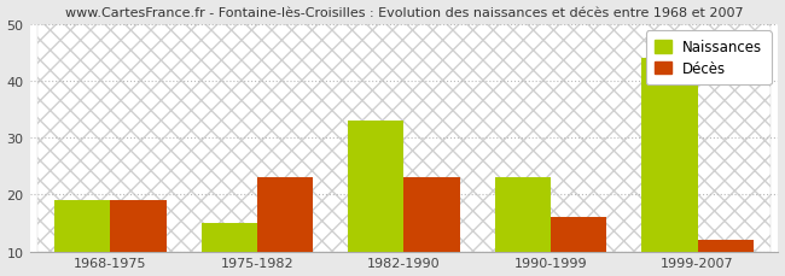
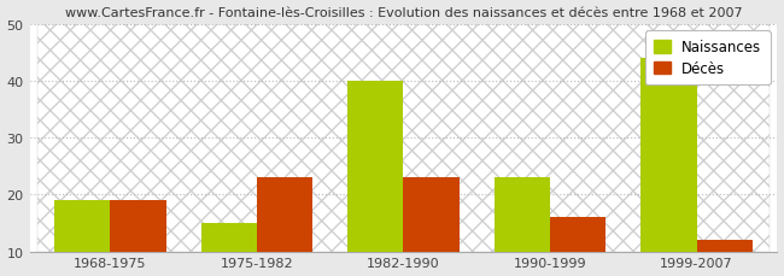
Naissances/1982-1990: 33 -> 40
